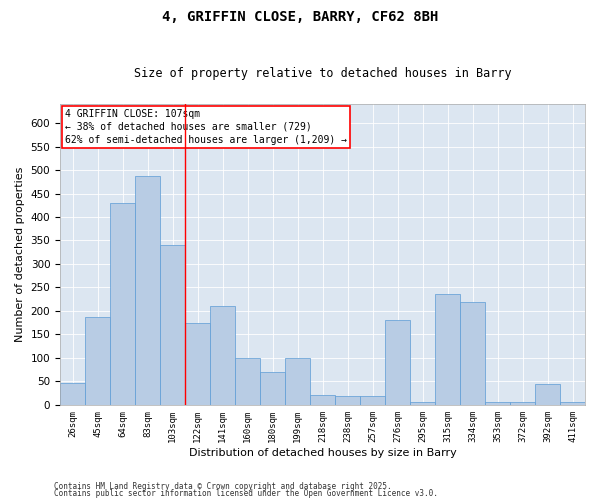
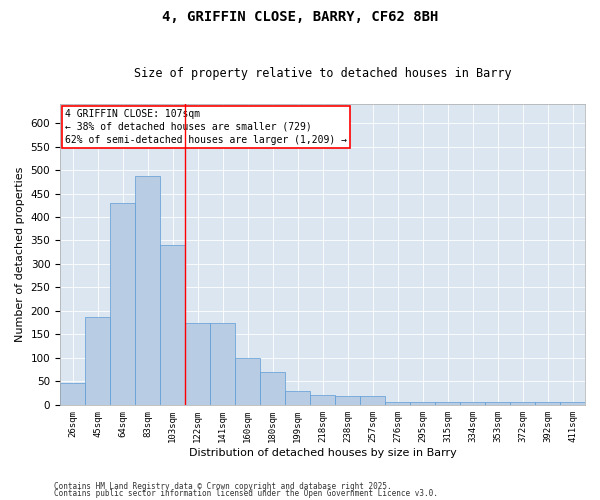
141sqm: 210 -> 175
199sqm: 100 -> 30
276sqm: 180 -> 5
315sqm: 235 -> 5
334sqm: 220 -> 5
392sqm: 45 -> 5
